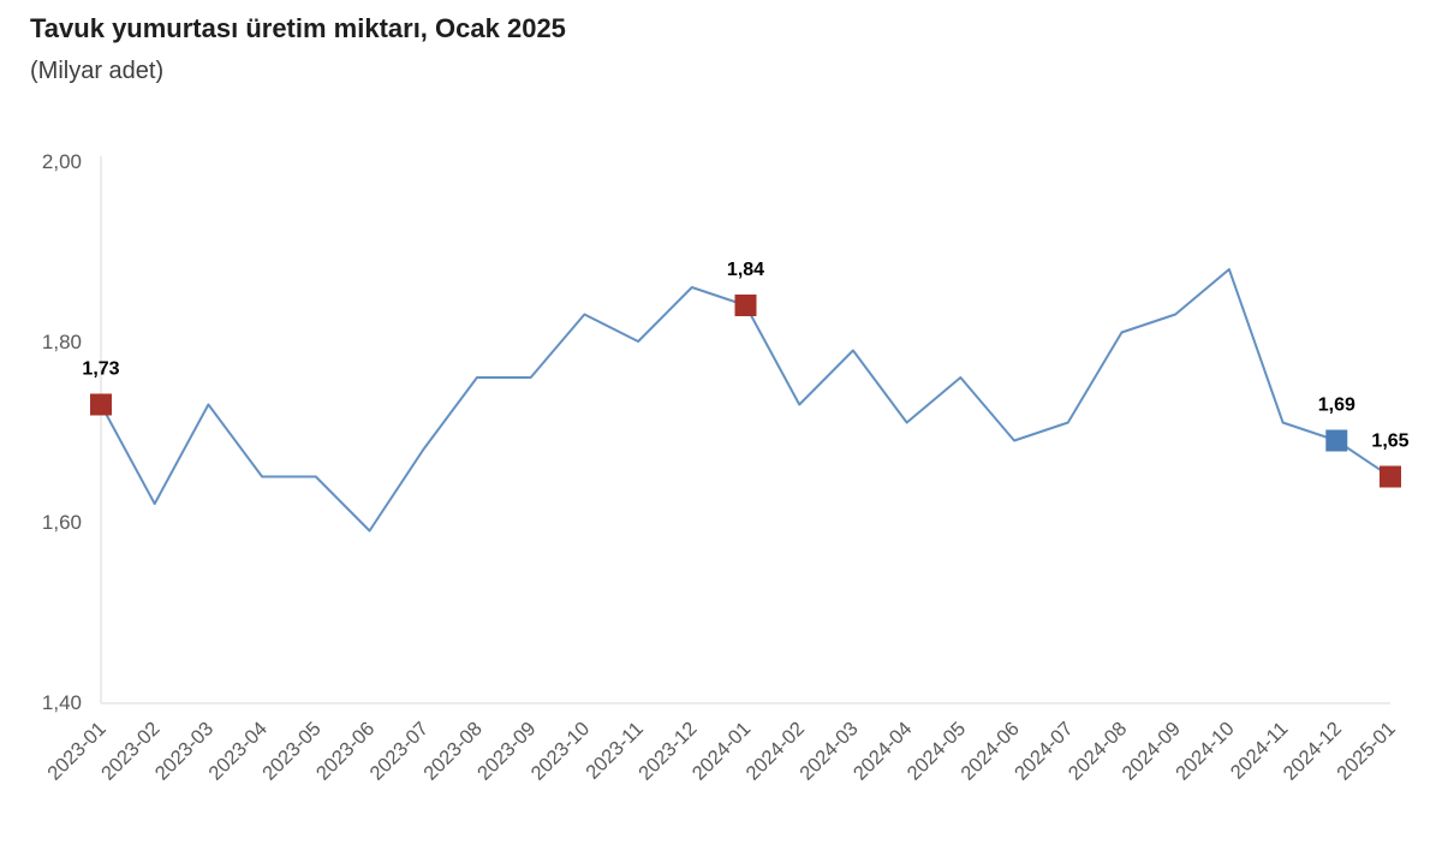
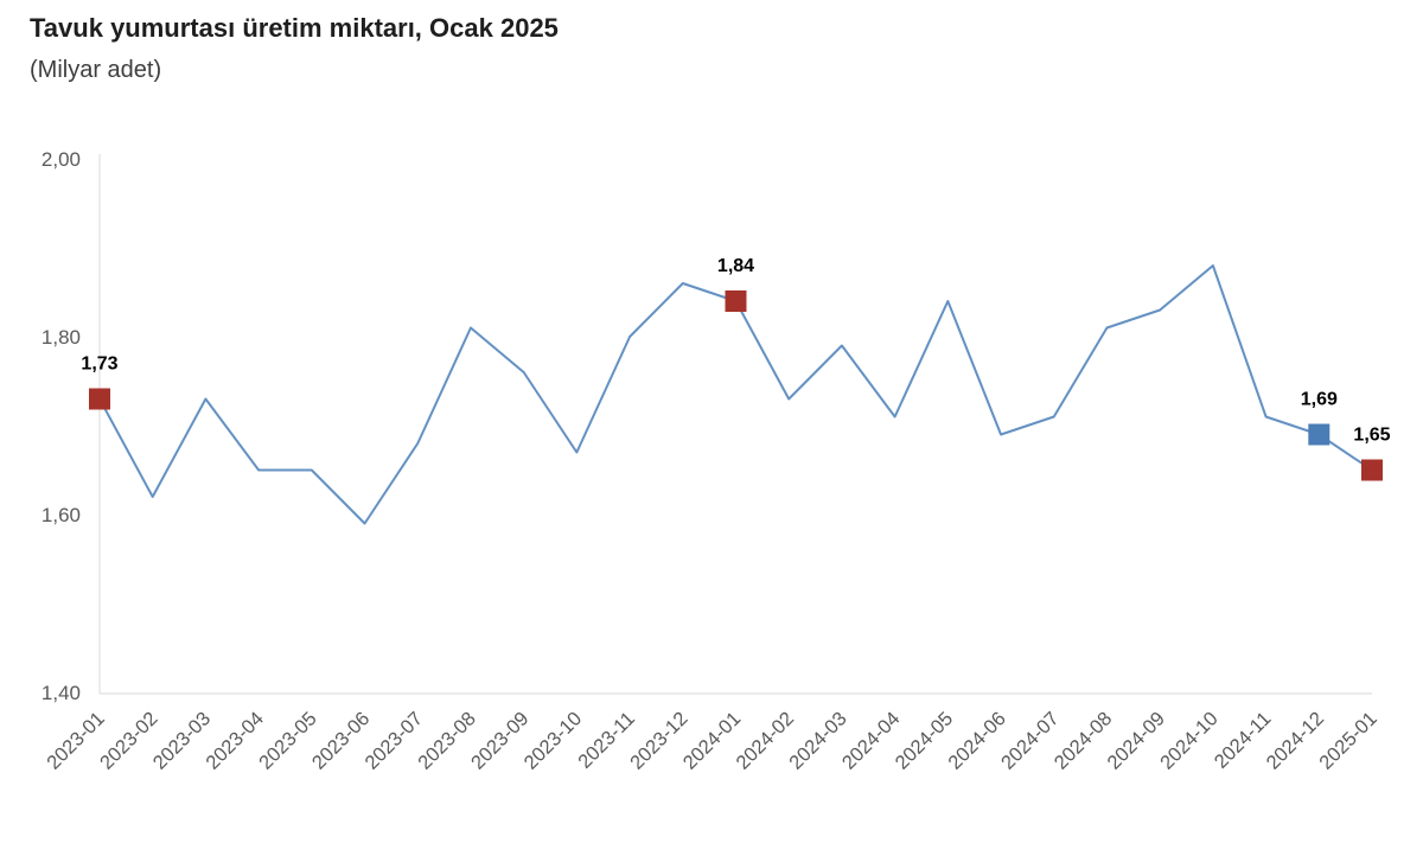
2023-08: 1,76 -> 1,81
2023-10: 1,83 -> 1,67
2024-05: 1,76 -> 1,84
